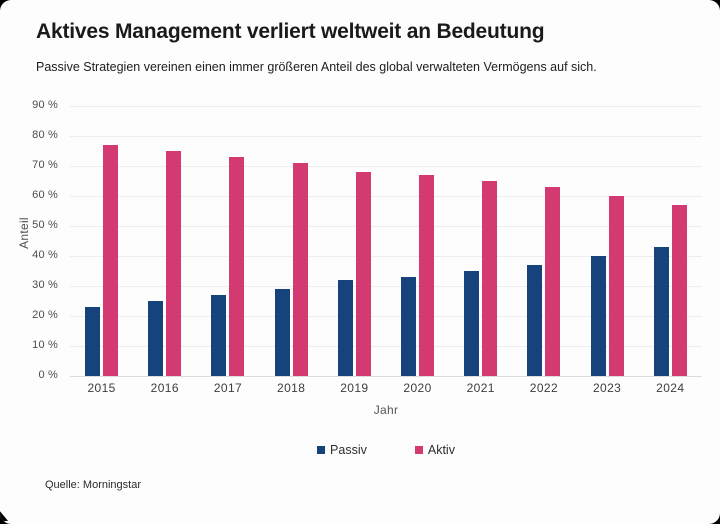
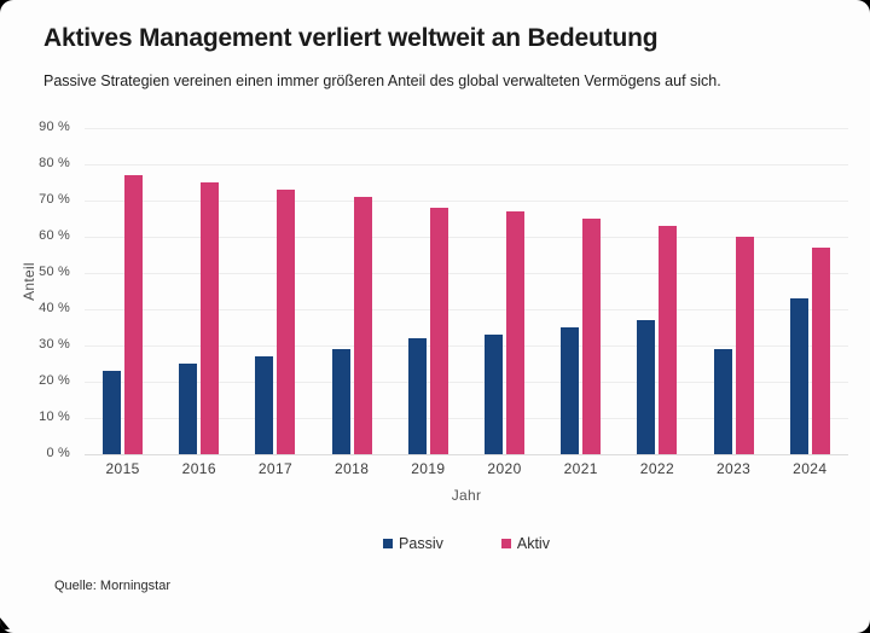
Passiv/2023: 40% -> 29%
